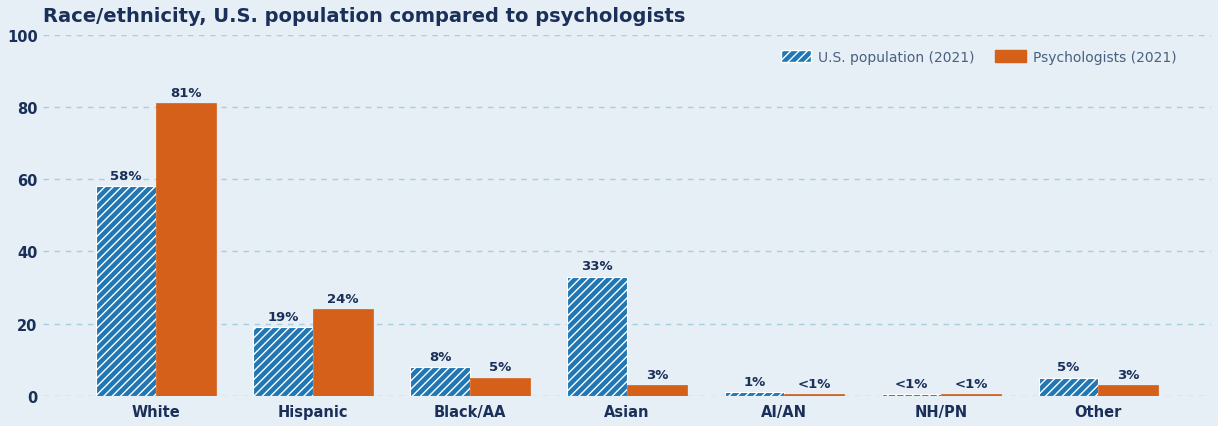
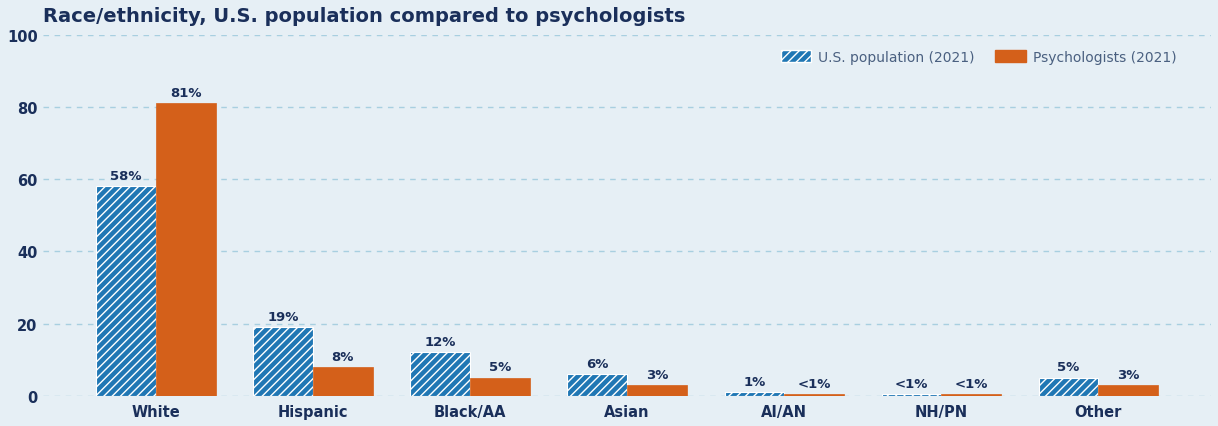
Psychologists (2021)/Hispanic: 24% -> 8%
U.S. population (2021)/Black/AA: 8% -> 12%
U.S. population (2021)/Asian: 33% -> 6%
